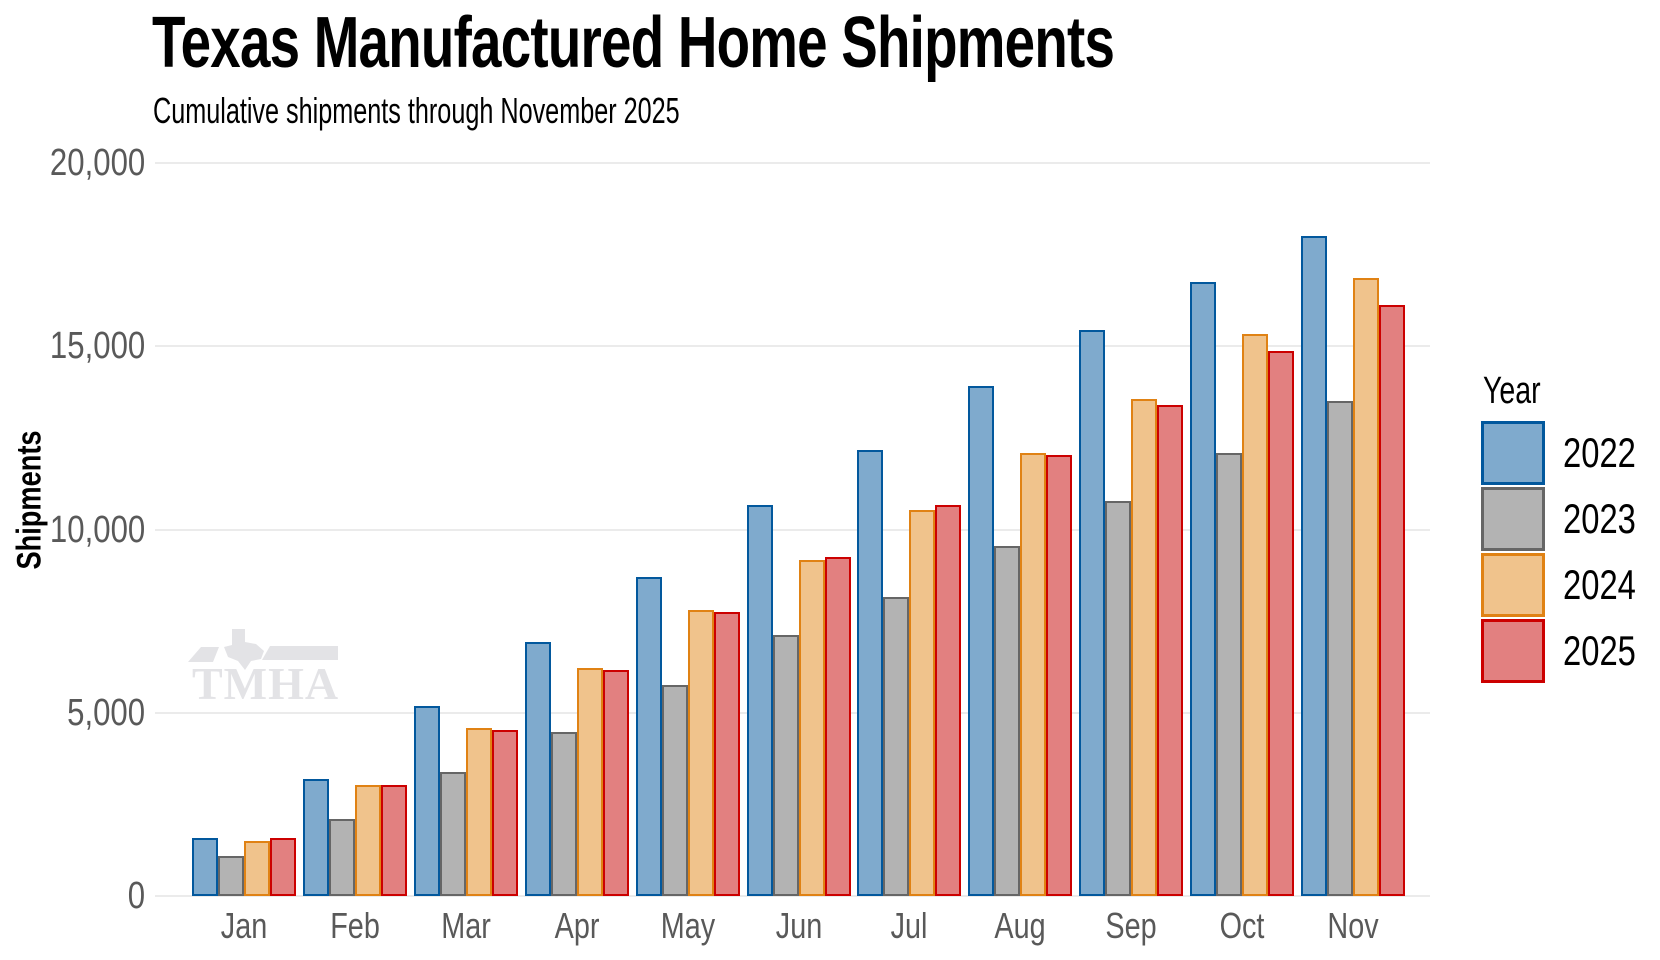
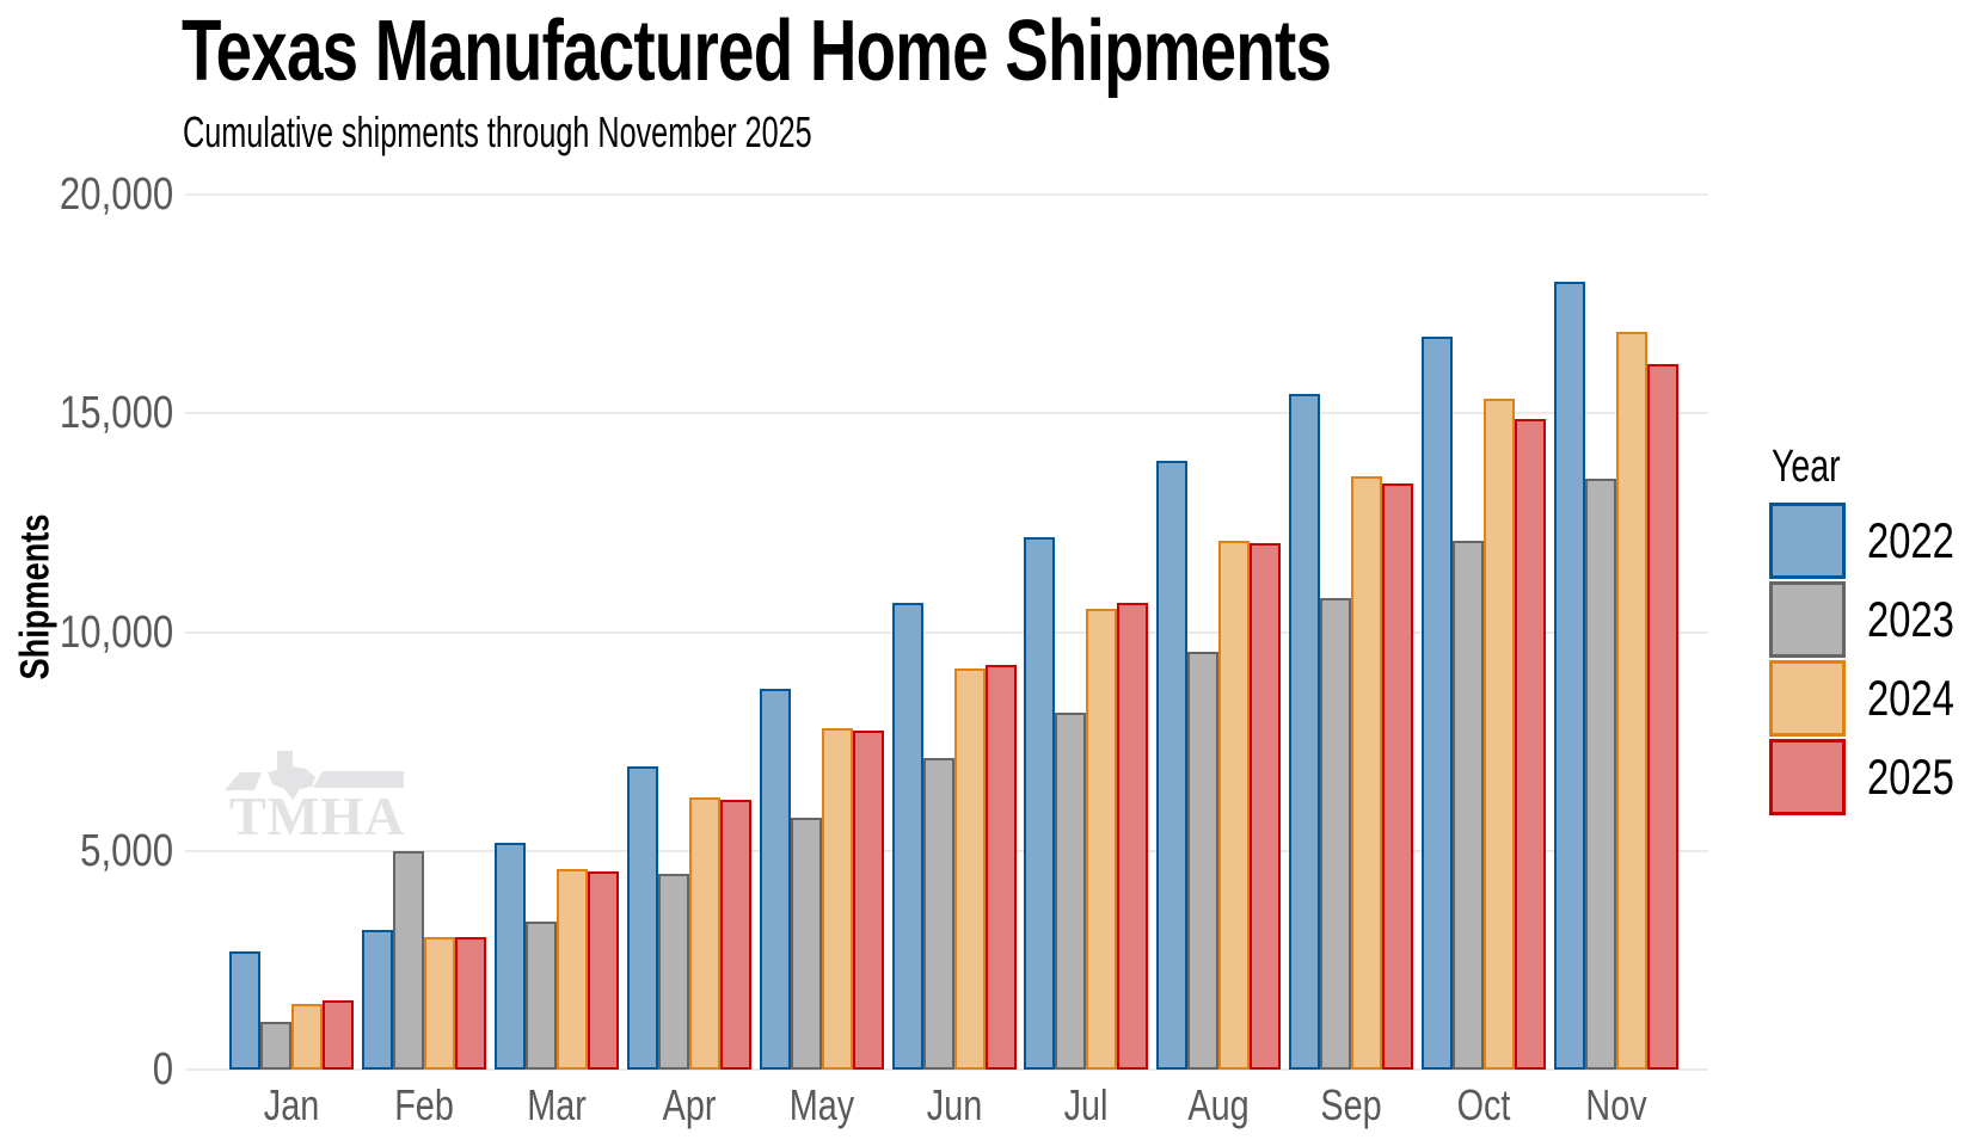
2022/Jan: 1600 -> 2700
2023/Feb: 2100 -> 5000
